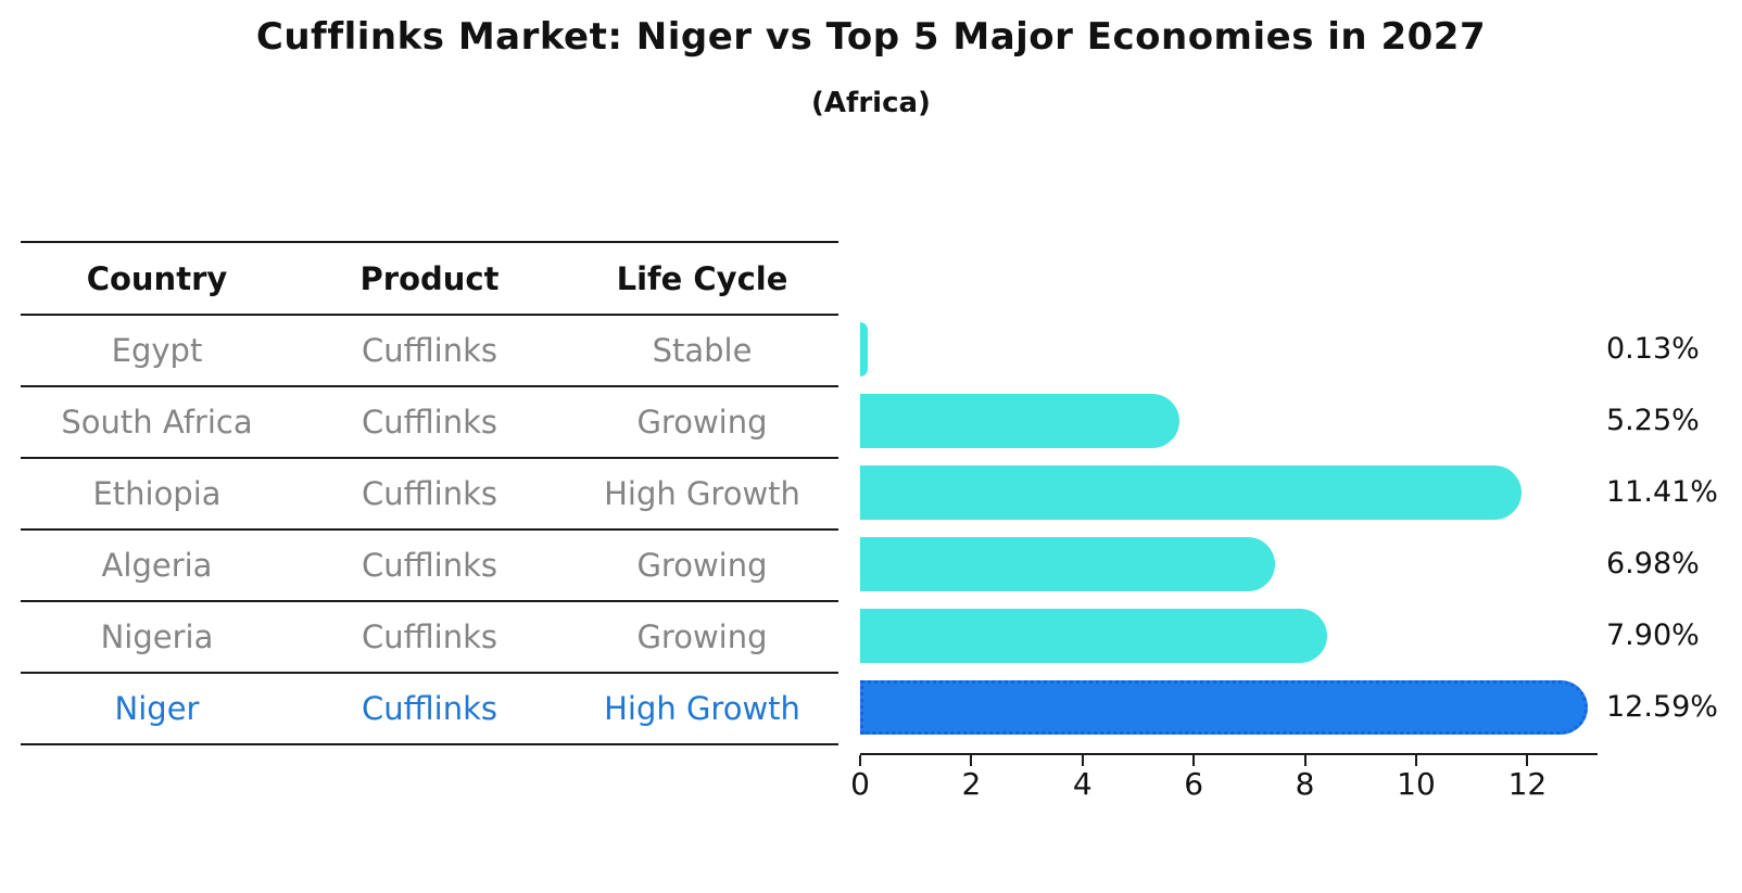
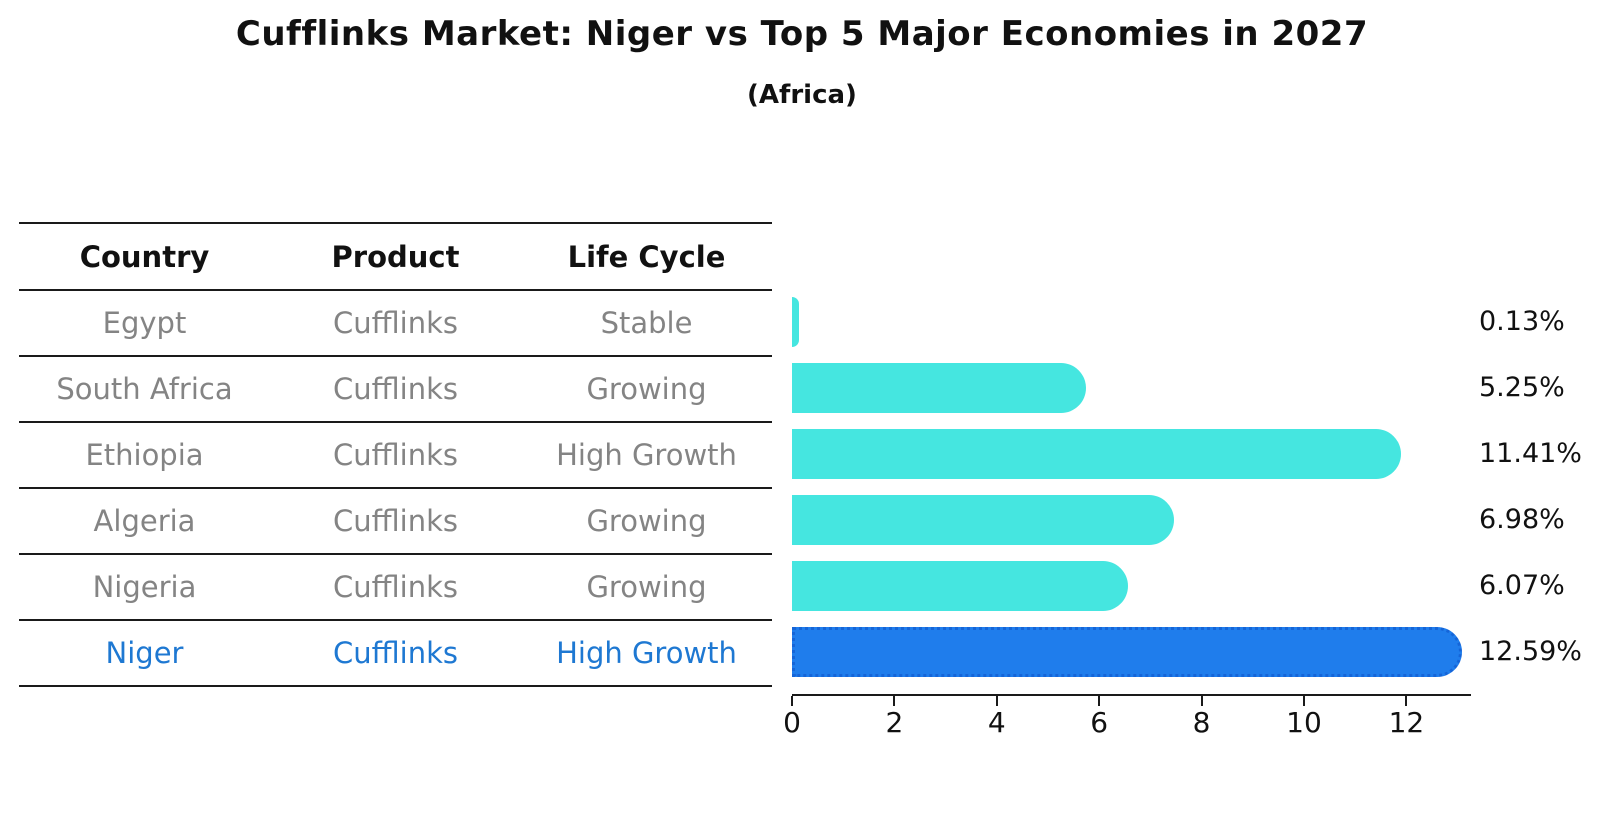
Nigeria: 7.90% -> 6.07%
